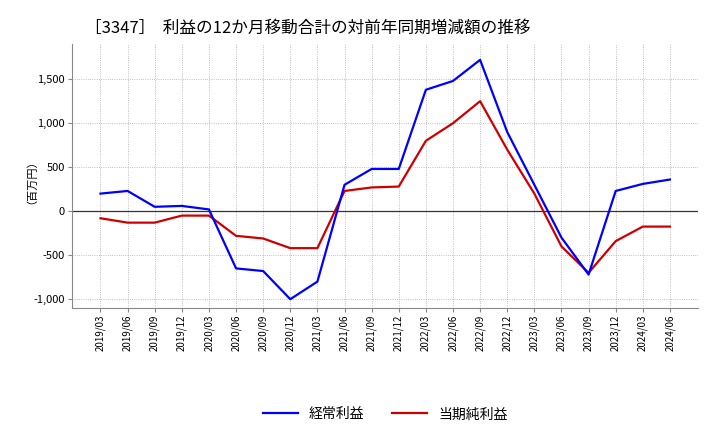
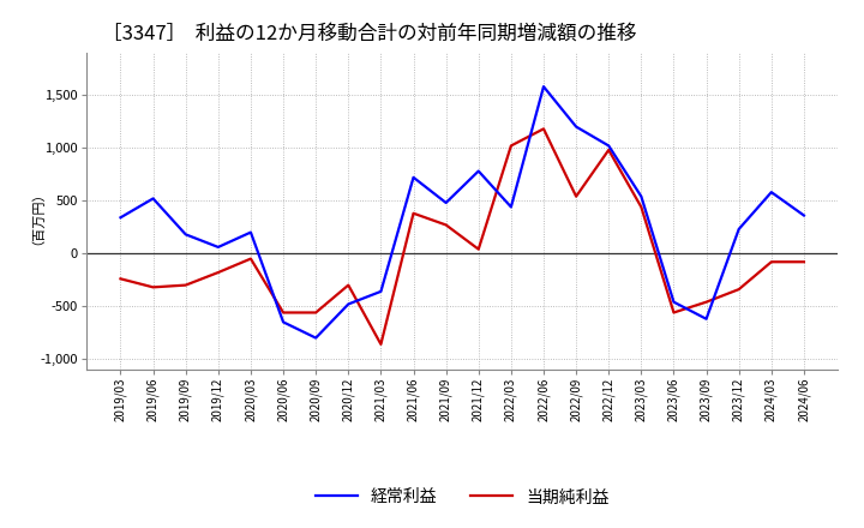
経常利益/2019/03: 200 -> 340
当期純利益/2019/03: -80 -> -240
経常利益/2019/06: 230 -> 520
当期純利益/2019/06: -130 -> -320
経常利益/2019/09: 50 -> 180
当期純利益/2019/09: -130 -> -300
当期純利益/2019/12: -50 -> -180
経常利益/2020/03: 20 -> 200
当期純利益/2020/06: -280 -> -560
経常利益/2020/09: -680 -> -800
当期純利益/2020/09: -310 -> -560
経常利益/2020/12: -1,000 -> -480
当期純利益/2020/12: -420 -> -300
経常利益/2021/03: -800 -> -360
当期純利益/2021/03: -420 -> -860
経常利益/2021/06: 300 -> 720
当期純利益/2021/06: 230 -> 380
経常利益/2021/12: 480 -> 780
当期純利益/2021/12: 280 -> 40
経常利益/2022/03: 1,380 -> 440
当期純利益/2022/03: 800 -> 1,020
経常利益/2022/06: 1,480 -> 1,580
当期純利益/2022/06: 1,000 -> 1,180
経常利益/2022/09: 1,720 -> 1,200
当期純利益/2022/09: 1,250 -> 540
経常利益/2022/12: 900 -> 1,020
当期純利益/2022/12: 700 -> 980
経常利益/2023/03: 300 -> 540
当期純利益/2023/03: 200 -> 440
経常利益/2023/06: -300 -> -460
当期純利益/2023/06: -400 -> -560
経常利益/2023/09: -720 -> -620
当期純利益/2023/09: -700 -> -460
経常利益/2024/03: 310 -> 580
当期純利益/2024/03: -180 -> -80
当期純利益/2024/06: -180 -> -80
